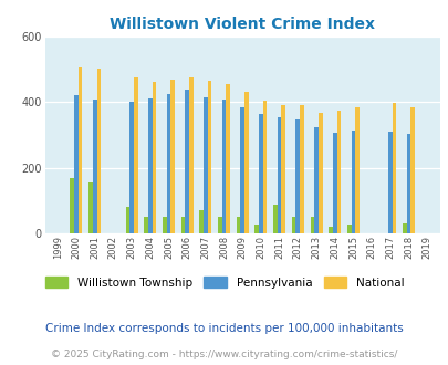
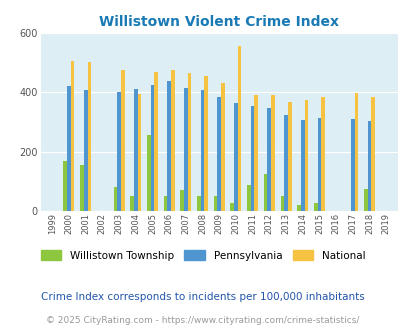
National/2004: 462 -> 395
Willistown Township/2005: 52 -> 255
National/2010: 405 -> 555
Willistown Township/2012: 52 -> 125
Willistown Township/2018: 30 -> 75
